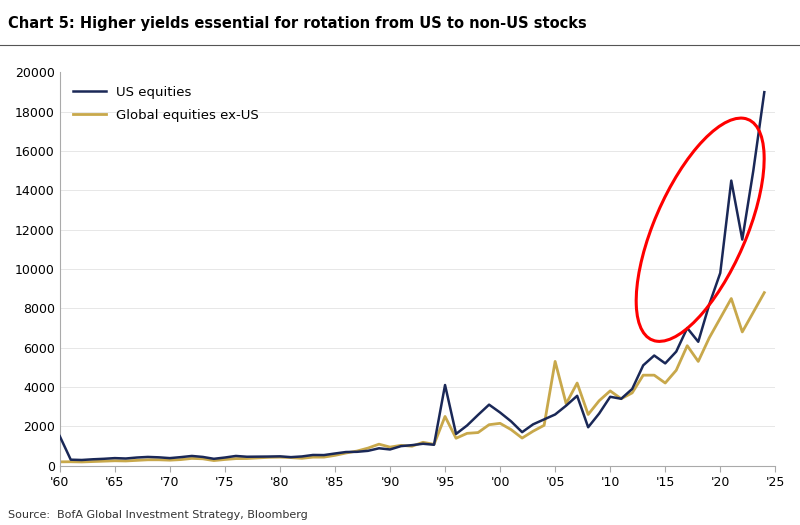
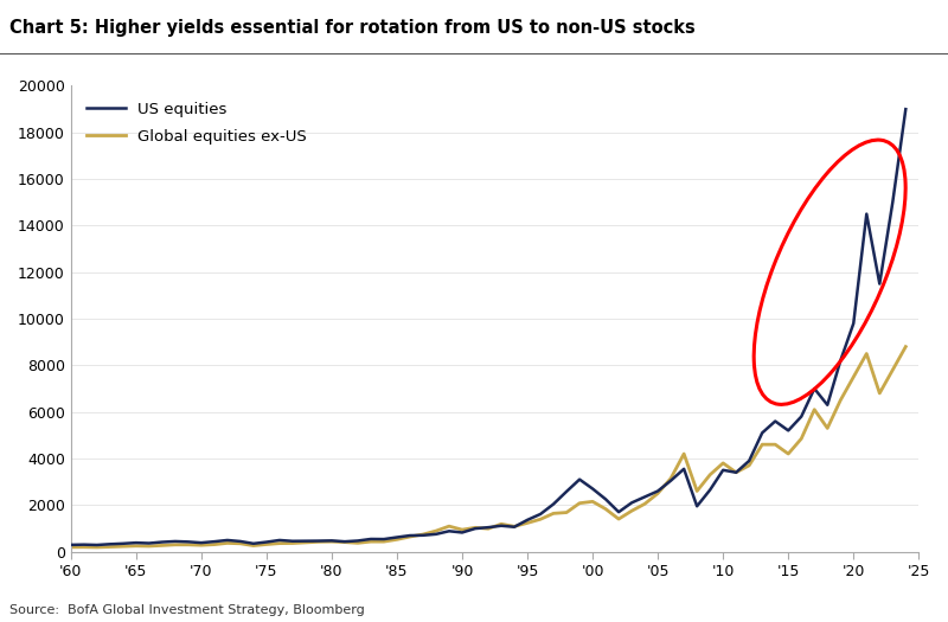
US equities/'60: 1500 -> 300
US equities/'95: 4100 -> 1400
Global equities ex-US/'95: 2500 -> 1200
Global equities ex-US/'05: 5300 -> 2500
